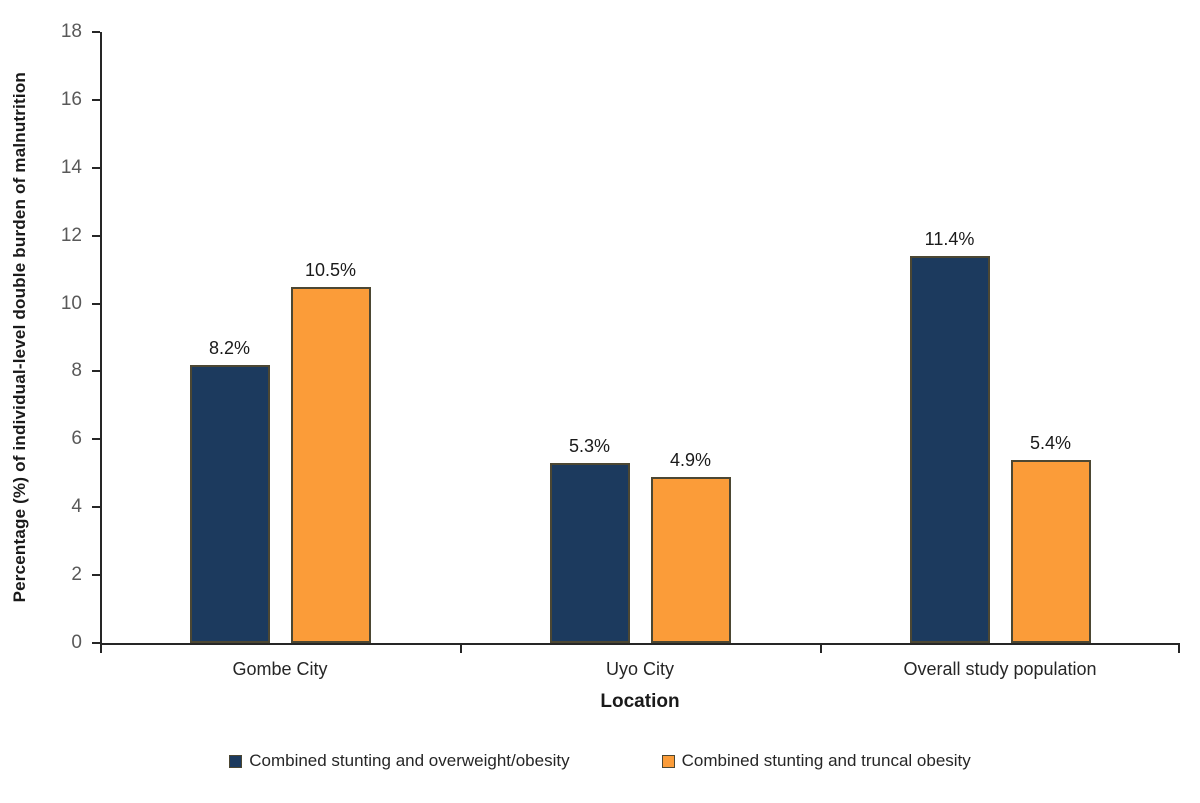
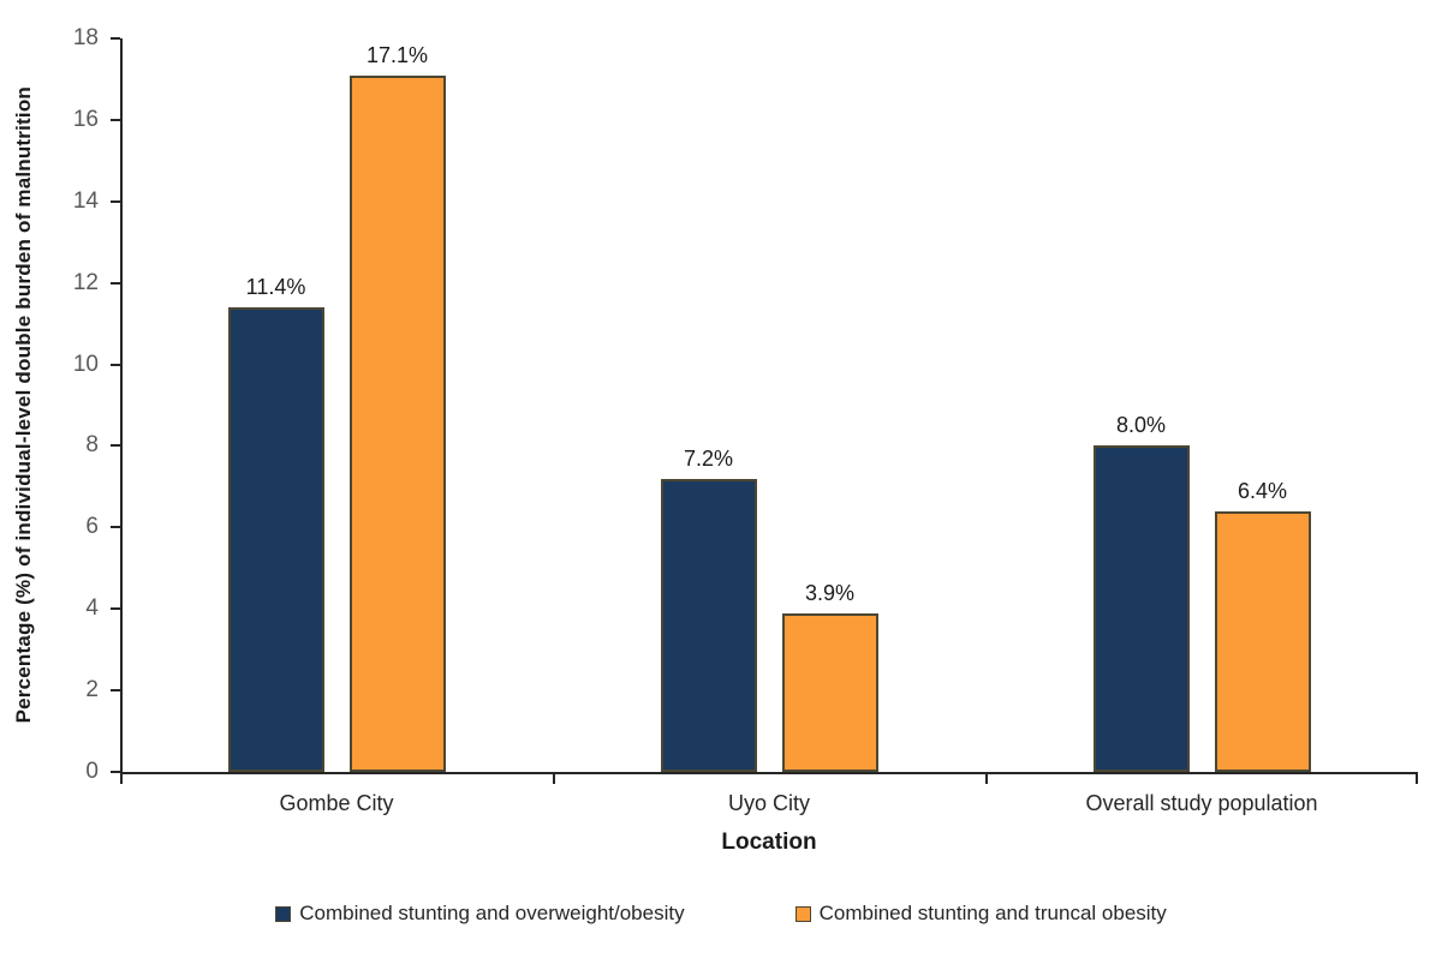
Combined stunting and overweight/obesity/Gombe City: 8.2% -> 11.4%
Combined stunting and truncal obesity/Gombe City: 10.5% -> 17.1%
Combined stunting and overweight/obesity/Uyo City: 5.3% -> 7.2%
Combined stunting and truncal obesity/Uyo City: 4.9% -> 3.9%
Combined stunting and overweight/obesity/Overall study population: 11.4% -> 8.0%
Combined stunting and truncal obesity/Overall study population: 5.4% -> 6.4%
